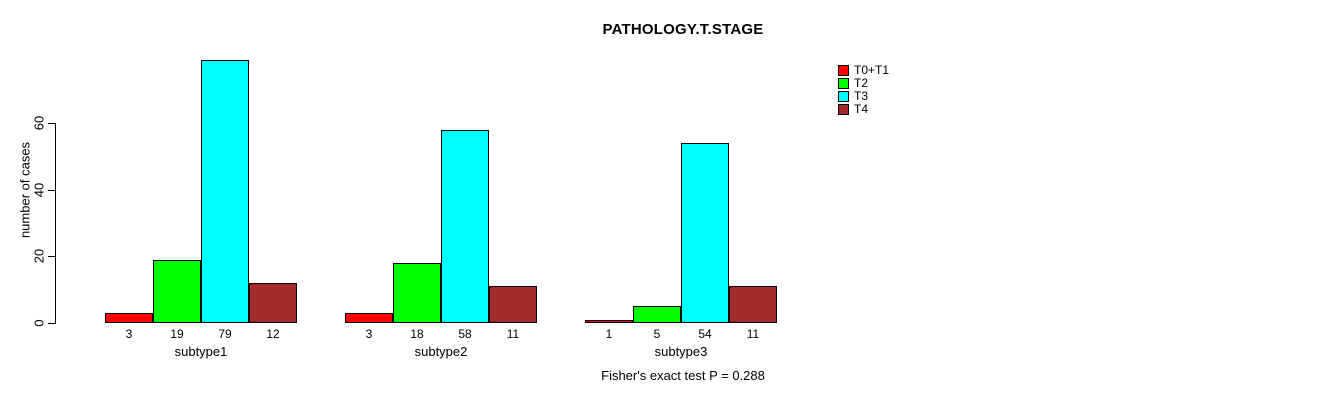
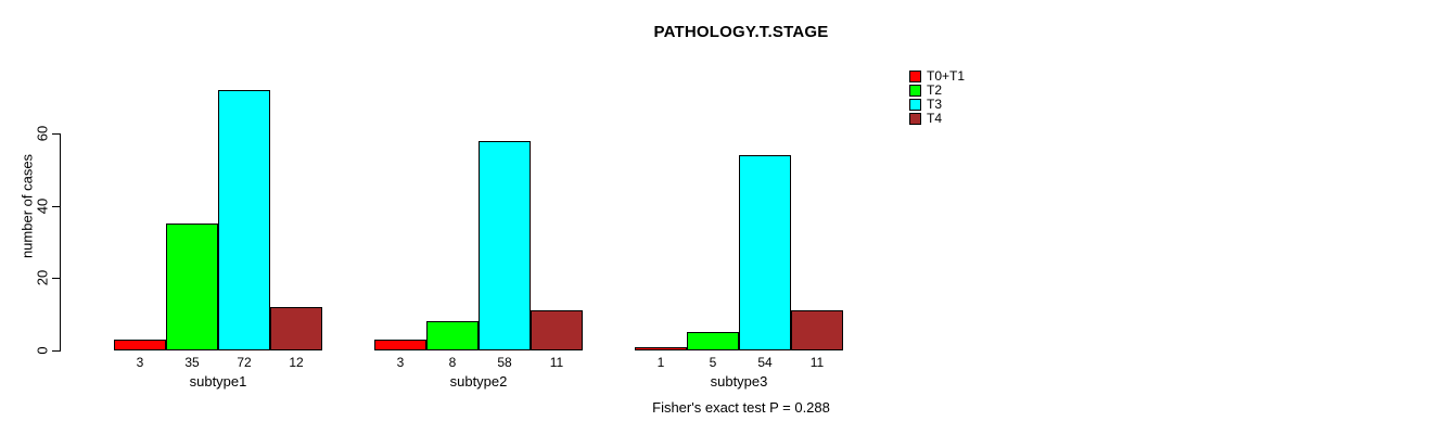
T2/subtype1: 19 -> 35
T3/subtype1: 79 -> 72
T2/subtype2: 18 -> 8
